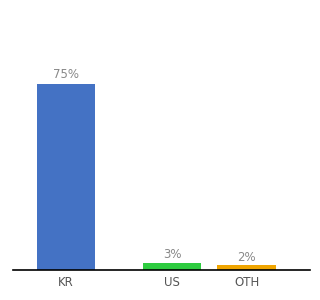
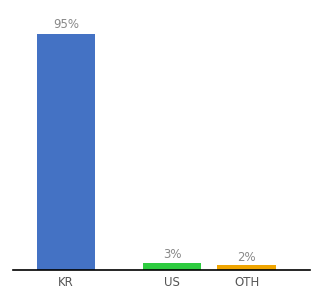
KR: 75% -> 95%
